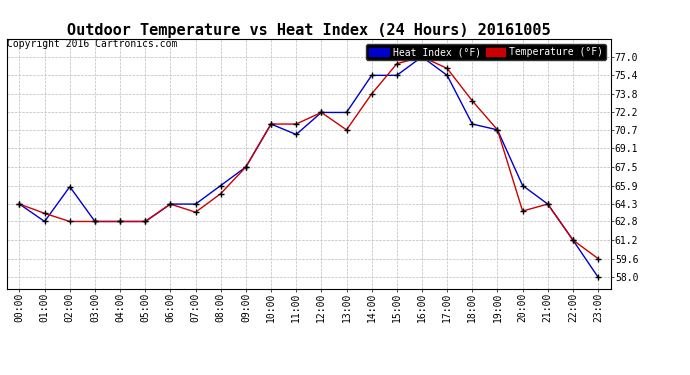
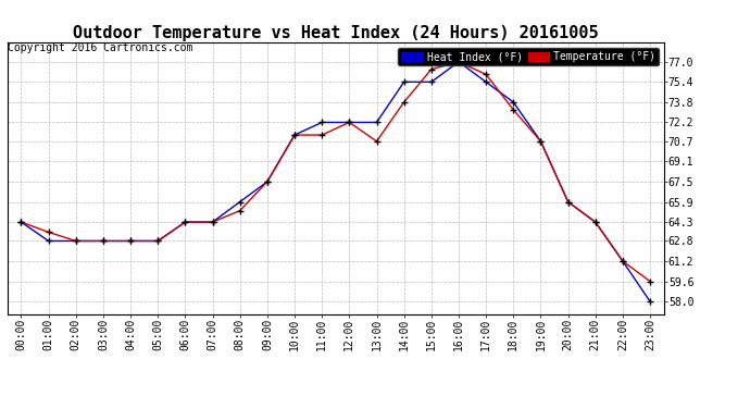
Heat Index (°F)/02:00: 65.8 -> 62.8
Temperature (°F)/07:00: 63.6 -> 64.3
Heat Index (°F)/11:00: 70.3 -> 72.2
Heat Index (°F)/18:00: 71.2 -> 73.8
Temperature (°F)/20:00: 63.7 -> 65.9
